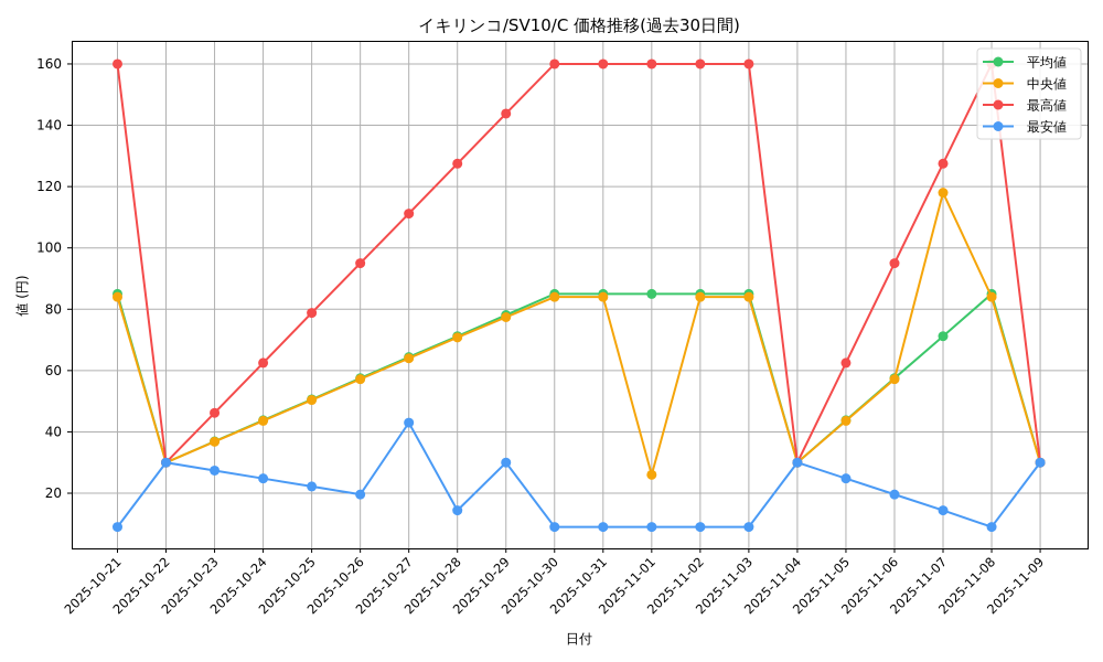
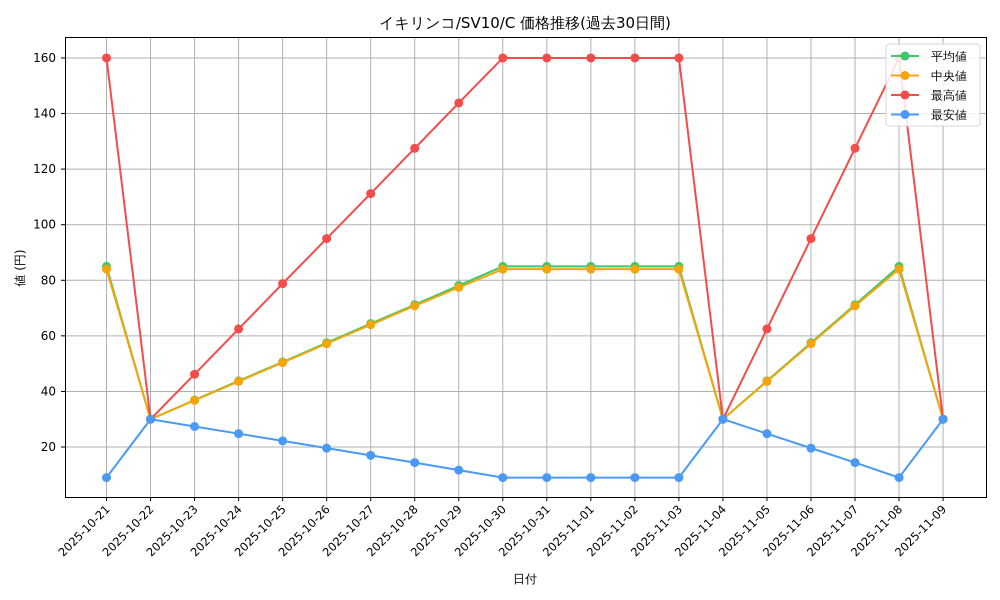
最安値/2025-10-27: 43 -> 17
最安値/2025-10-29: 30 -> 12
中央値/2025-11-01: 26 -> 84
中央値/2025-11-07: 118 -> 71
